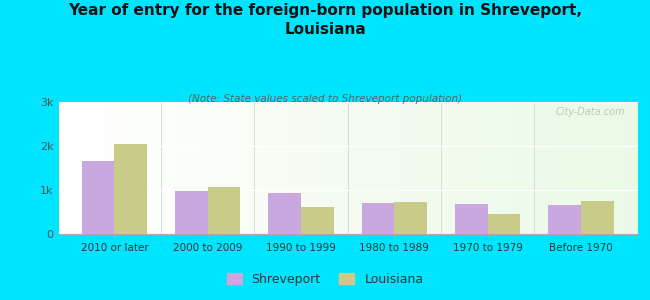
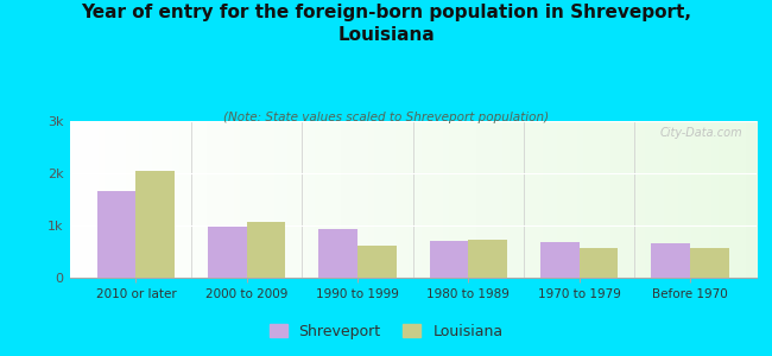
Louisiana/1970 to 1979: 0.45k -> 0.57k
Louisiana/Before 1970: 0.75k -> 0.56k
